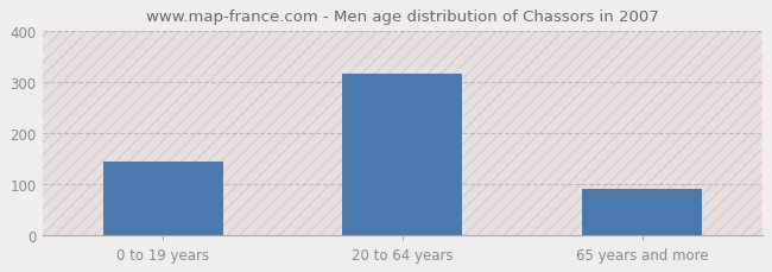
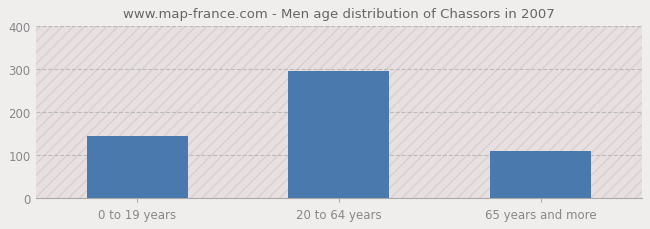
20 to 64 years: 315 -> 295
65 years and more: 90 -> 110
